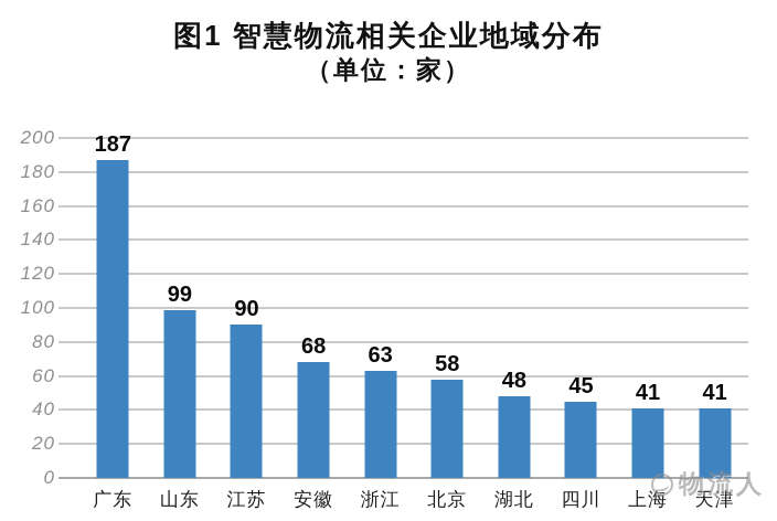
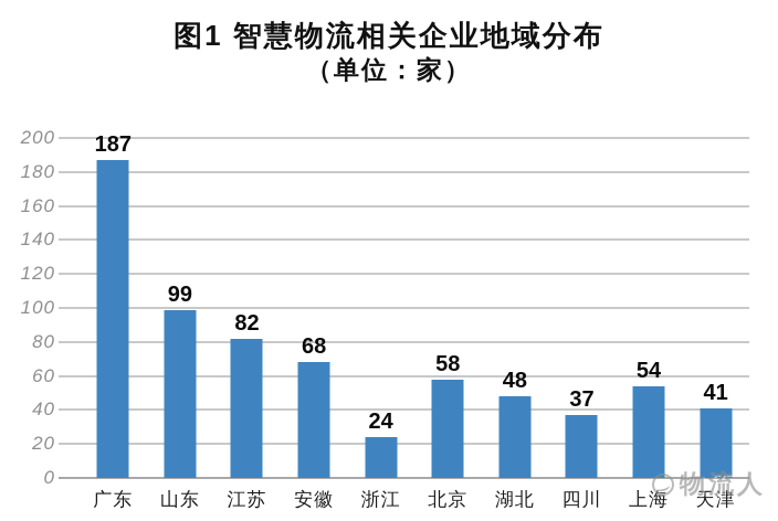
江苏: 90 -> 82
浙江: 63 -> 24
四川: 45 -> 37
上海: 41 -> 54
